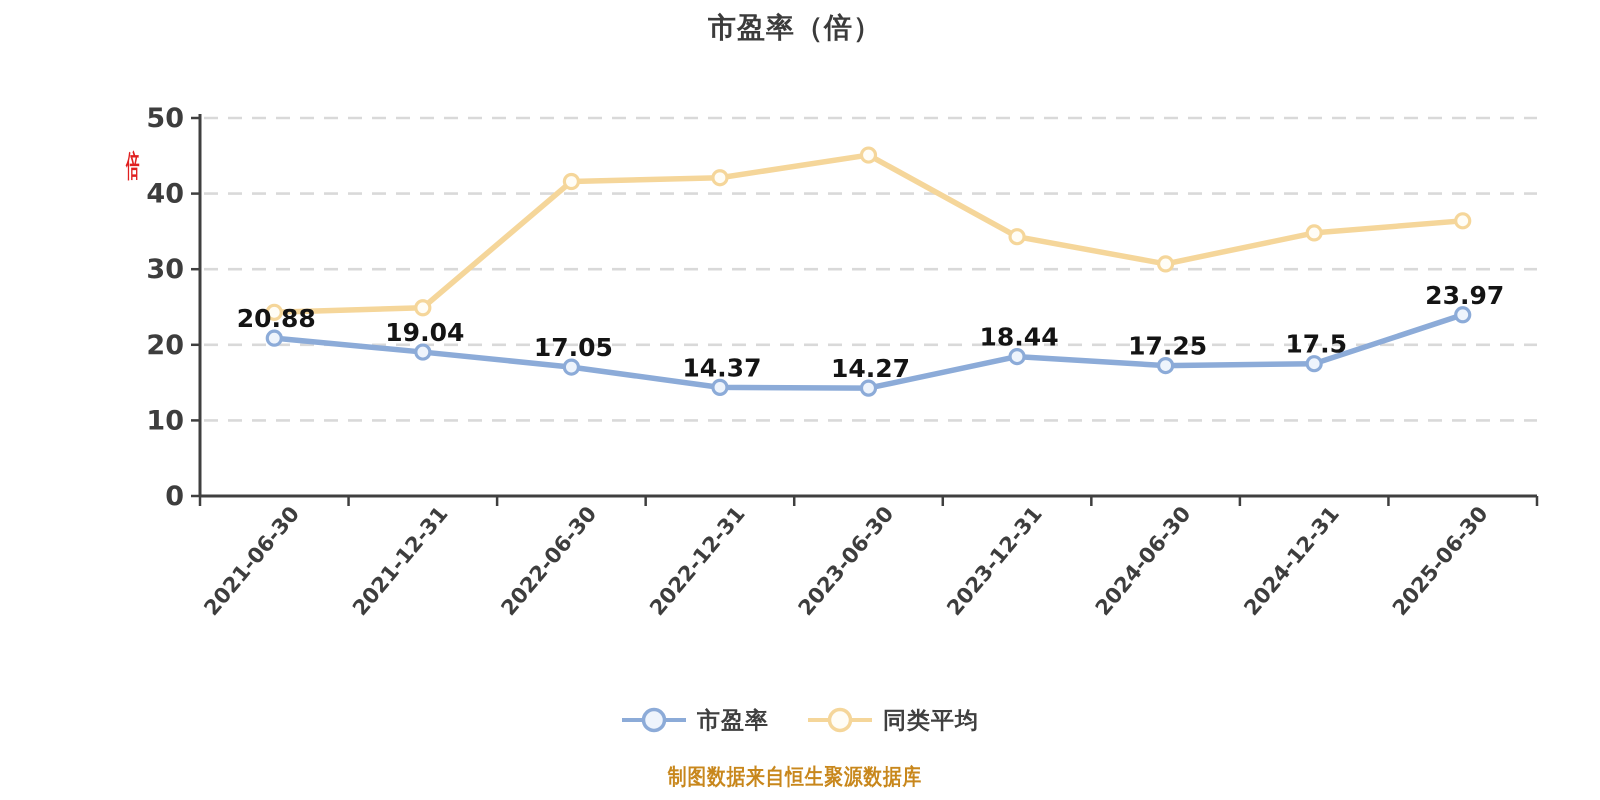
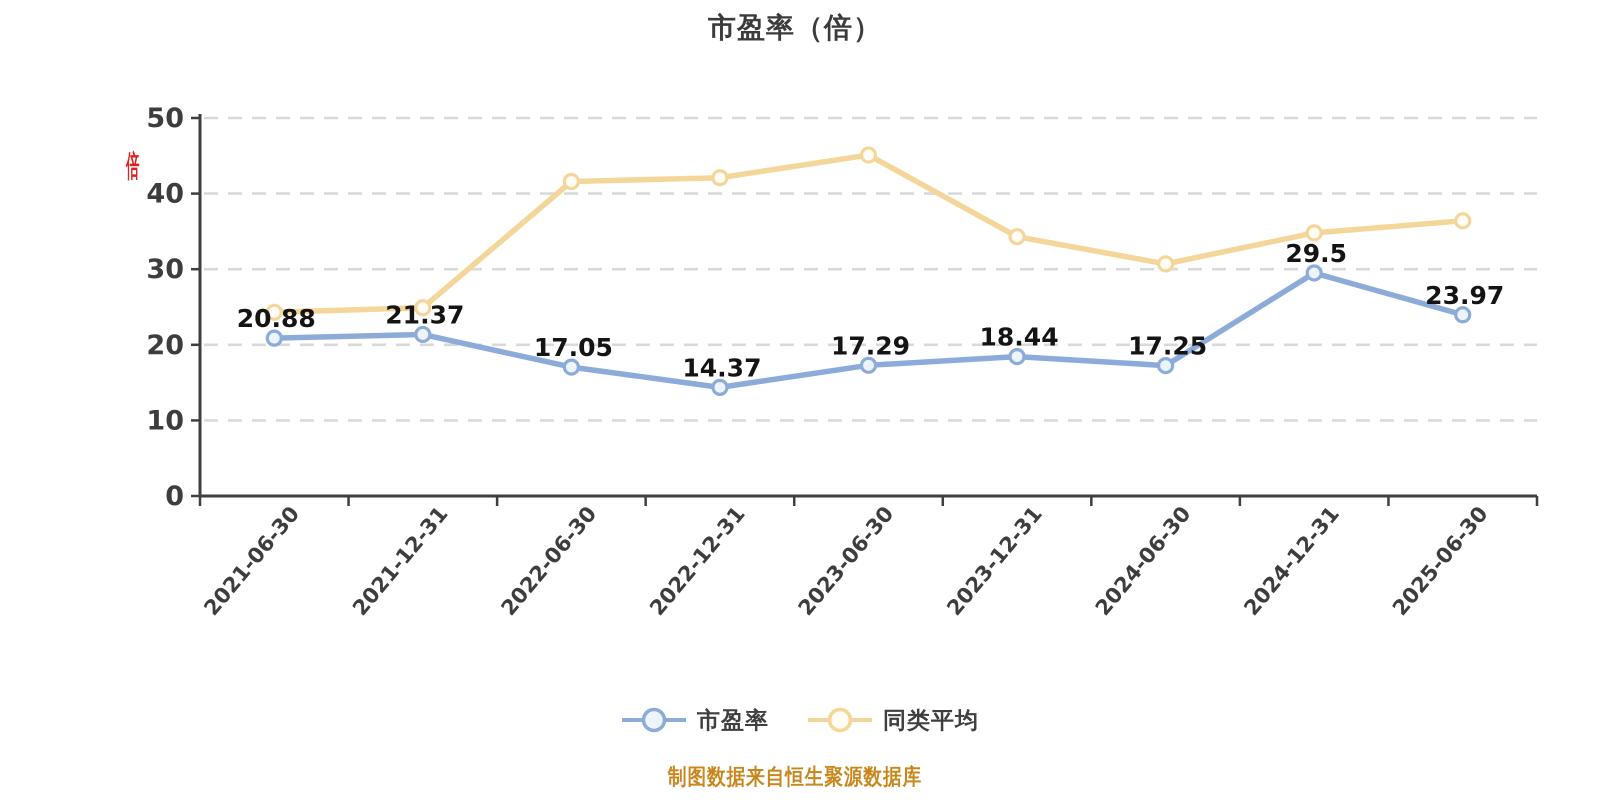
市盈率/2021-12-31: 19.04 -> 21.37
市盈率/2023-06-30: 14.27 -> 17.29
市盈率/2024-12-31: 17.5 -> 29.5
